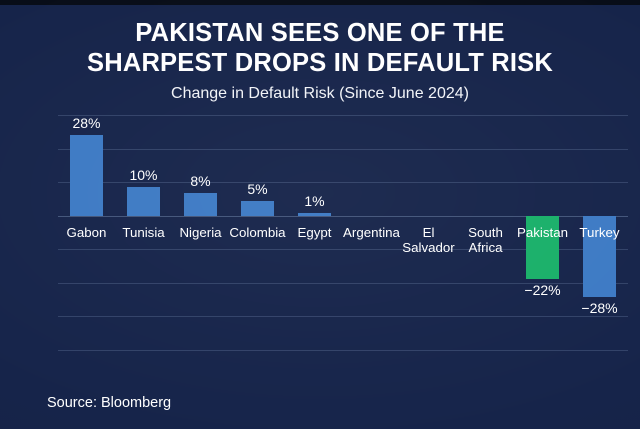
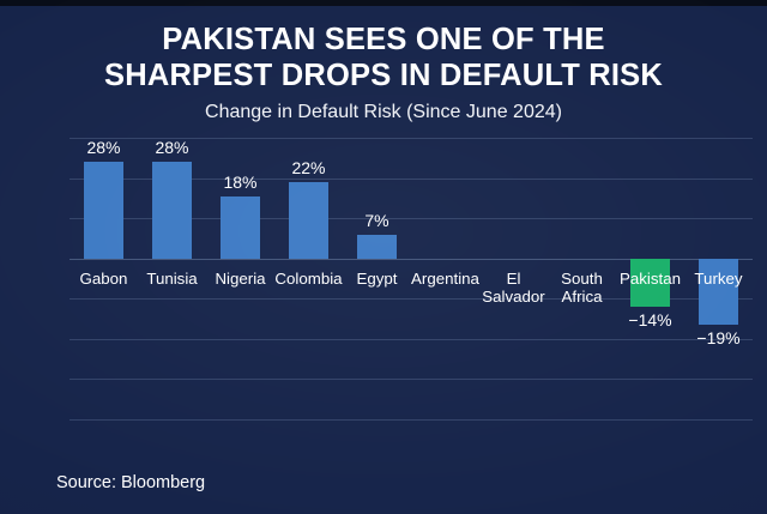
Tunisia: 10% -> 28%
Nigeria: 8% -> 18%
Colombia: 5% -> 22%
Egypt: 1% -> 7%
Pakistan: −22% -> −14%
Turkey: −28% -> −19%
